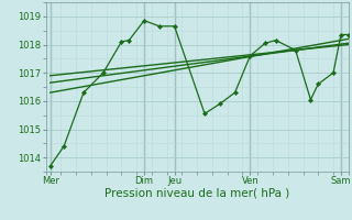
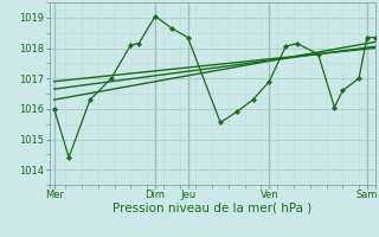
Mer: 1013.70 -> 1016.00
Dim: 1018.85 -> 1019.05
Jeu: 1018.65 -> 1018.35
Ven: 1017.60 -> 1016.90
